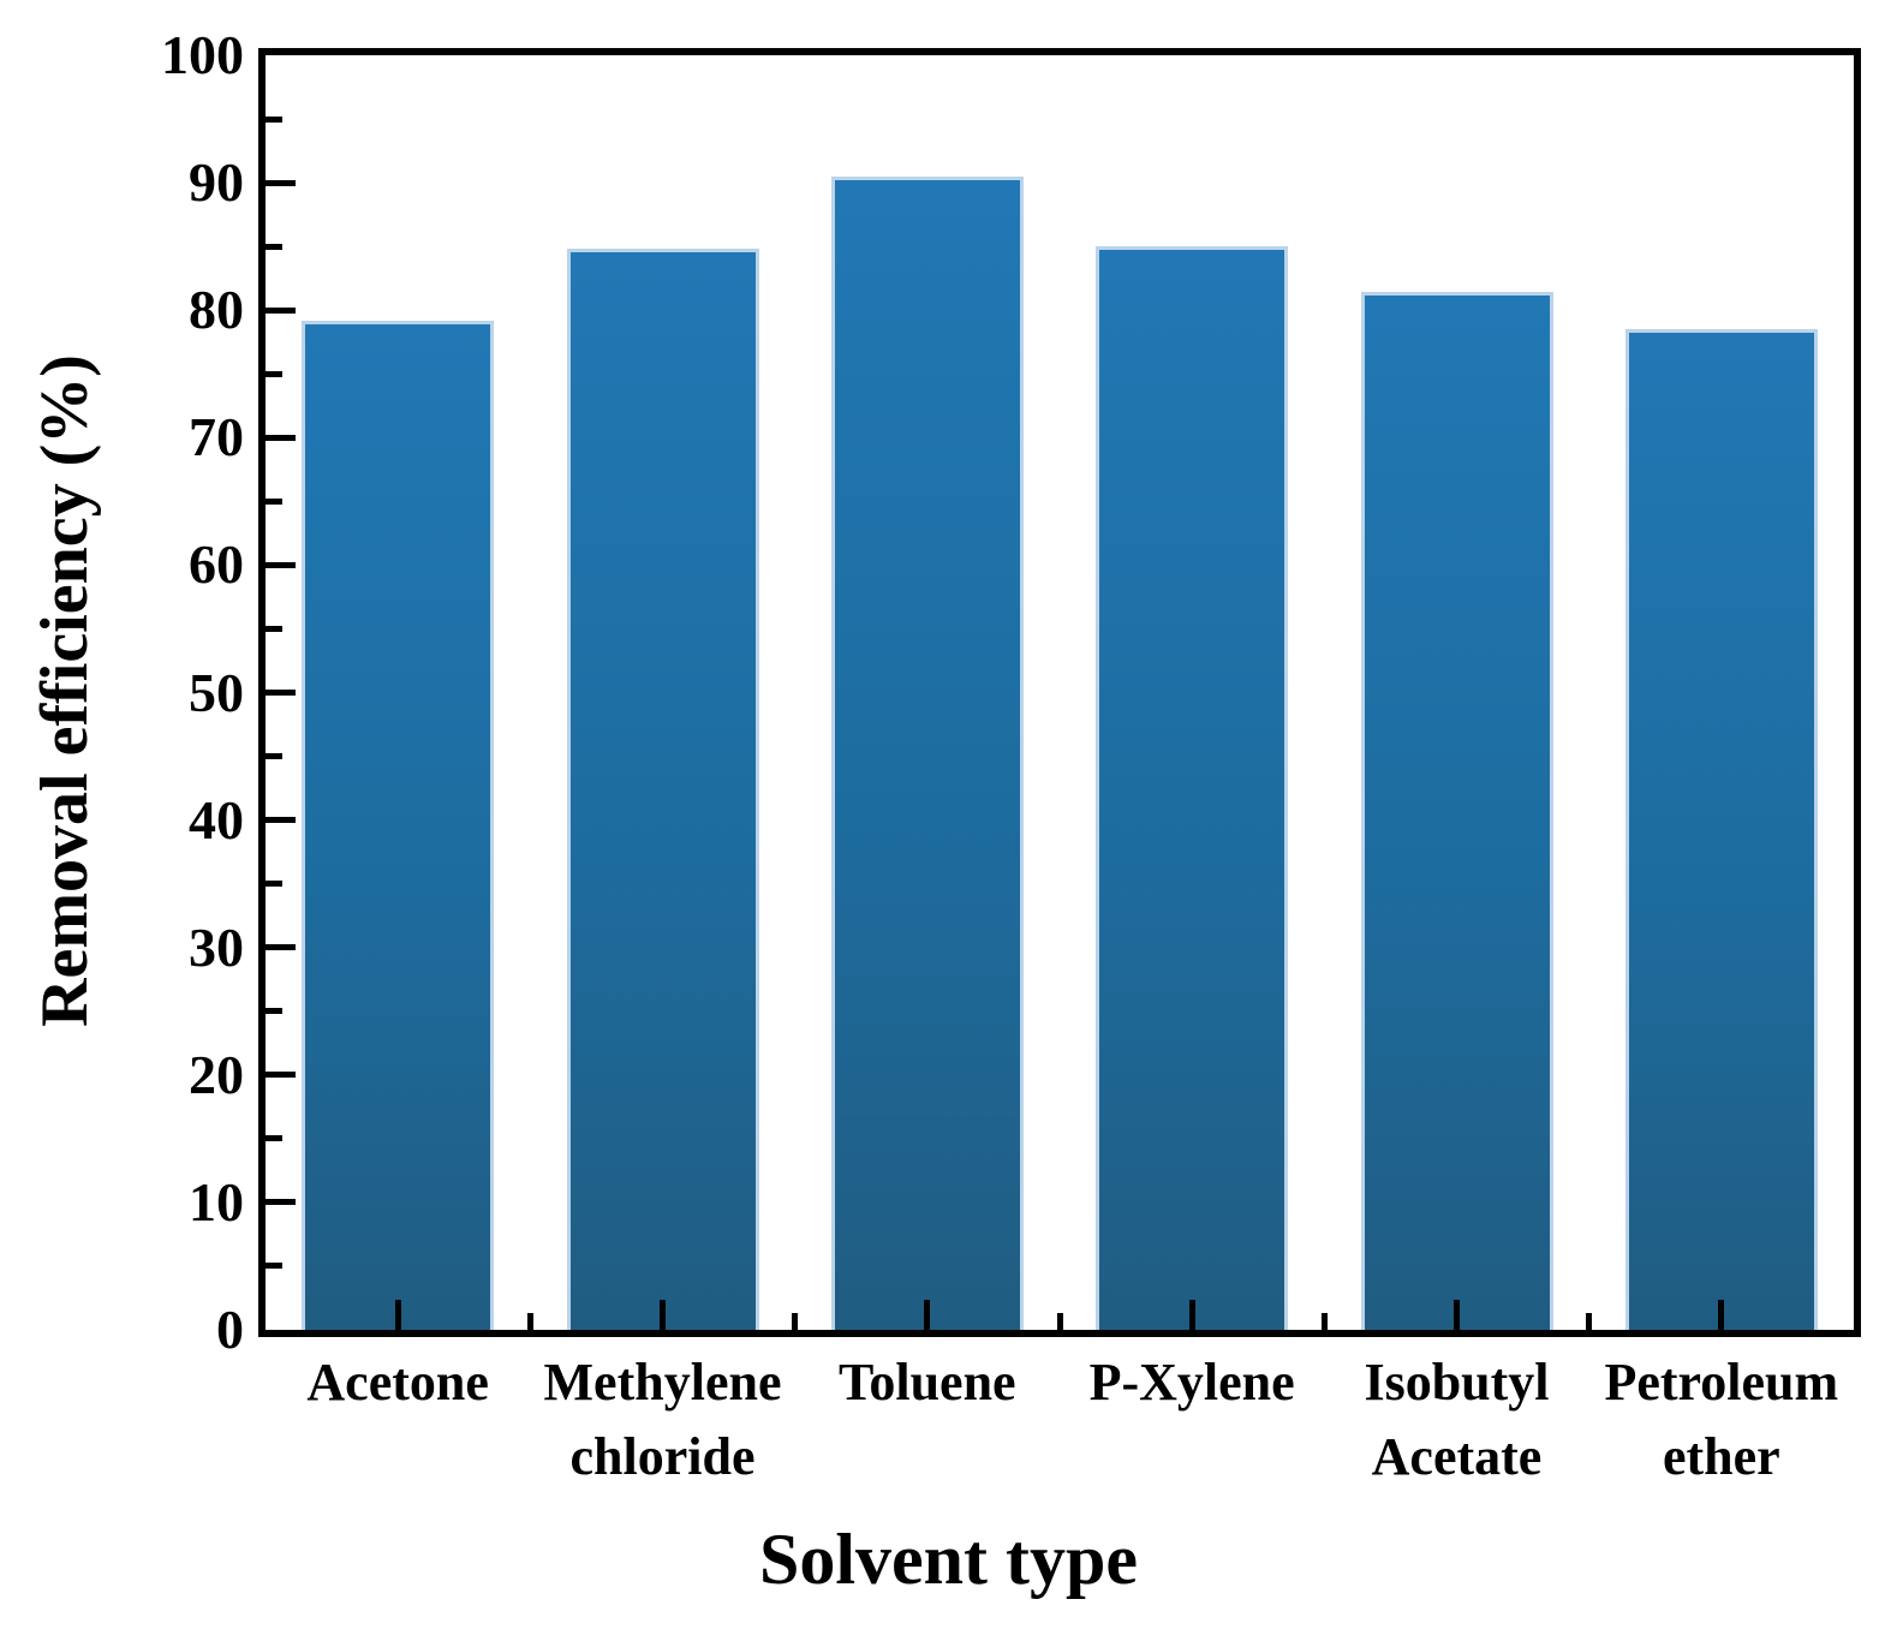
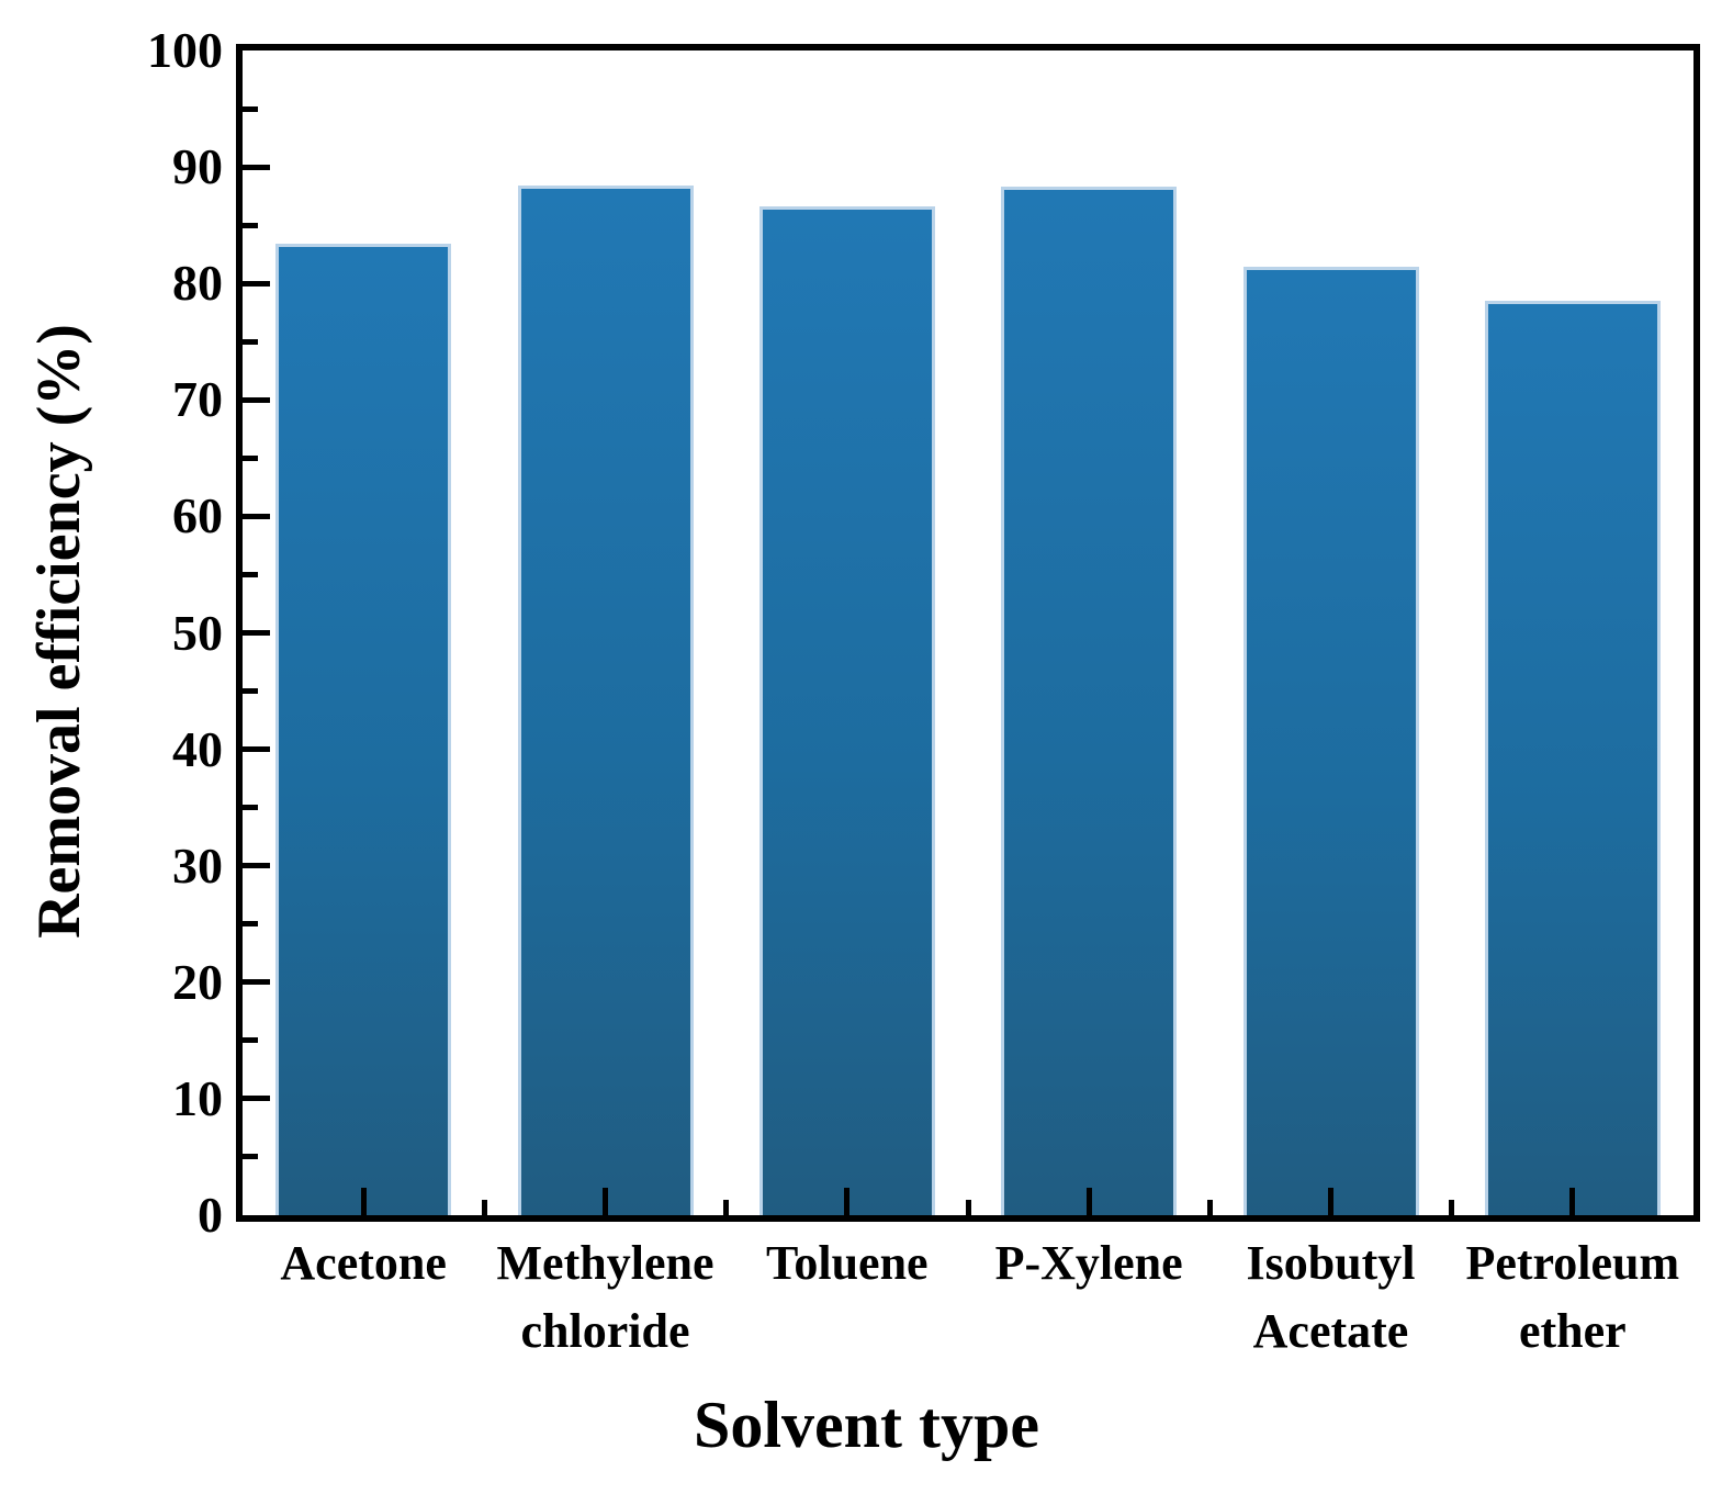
Acetone: 79.2 -> 83.4
Methylene chloride: 84.8 -> 88.4
Toluene: 90.5 -> 86.6
P-Xylene: 85.0 -> 88.3
